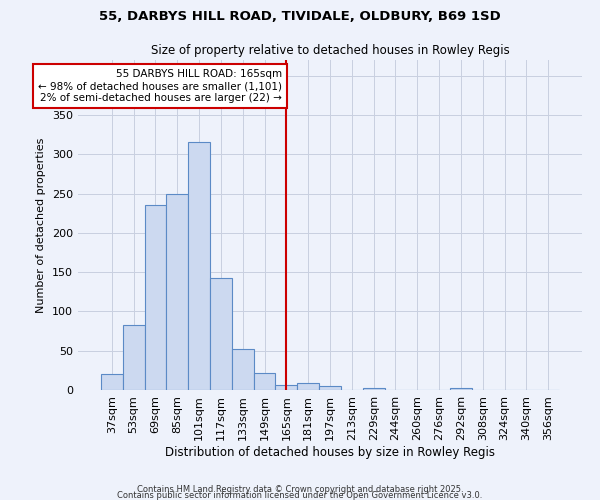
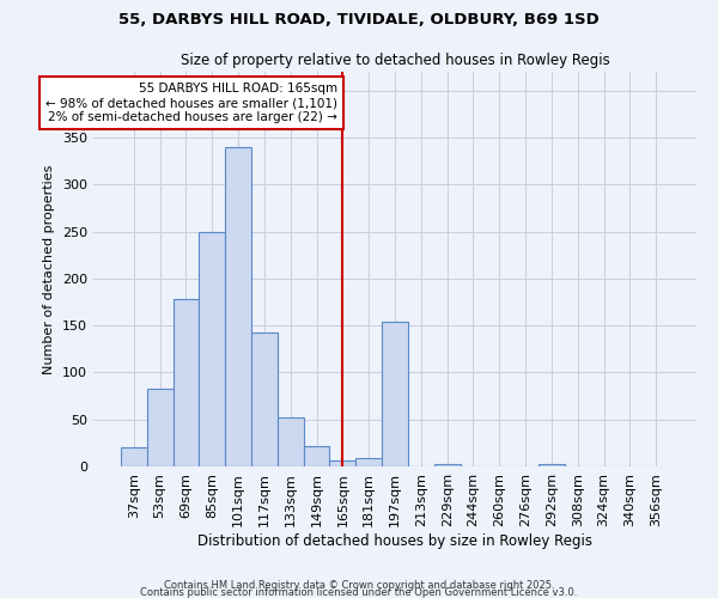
69sqm: 235 -> 178
101sqm: 315 -> 340
197sqm: 5 -> 154
